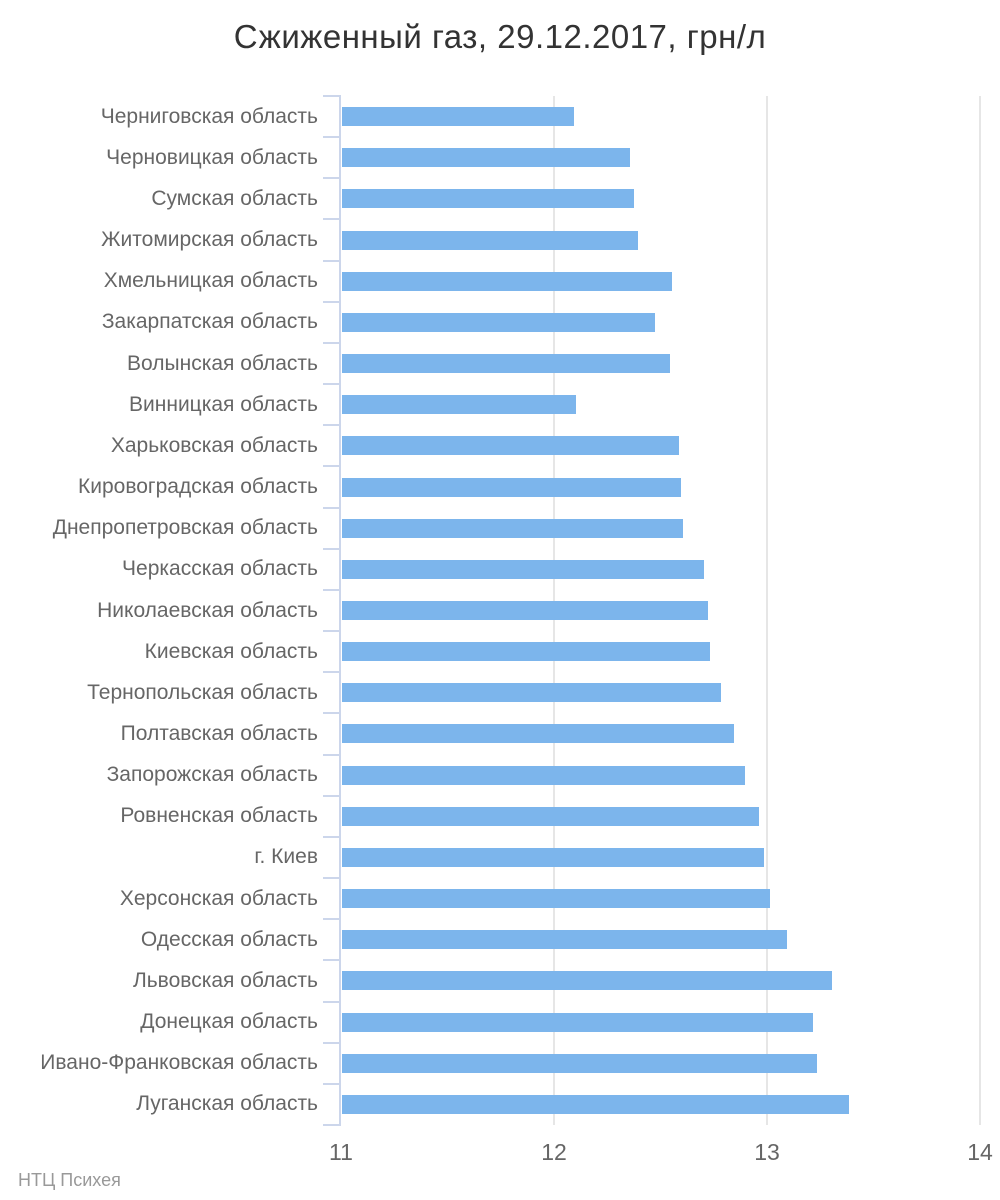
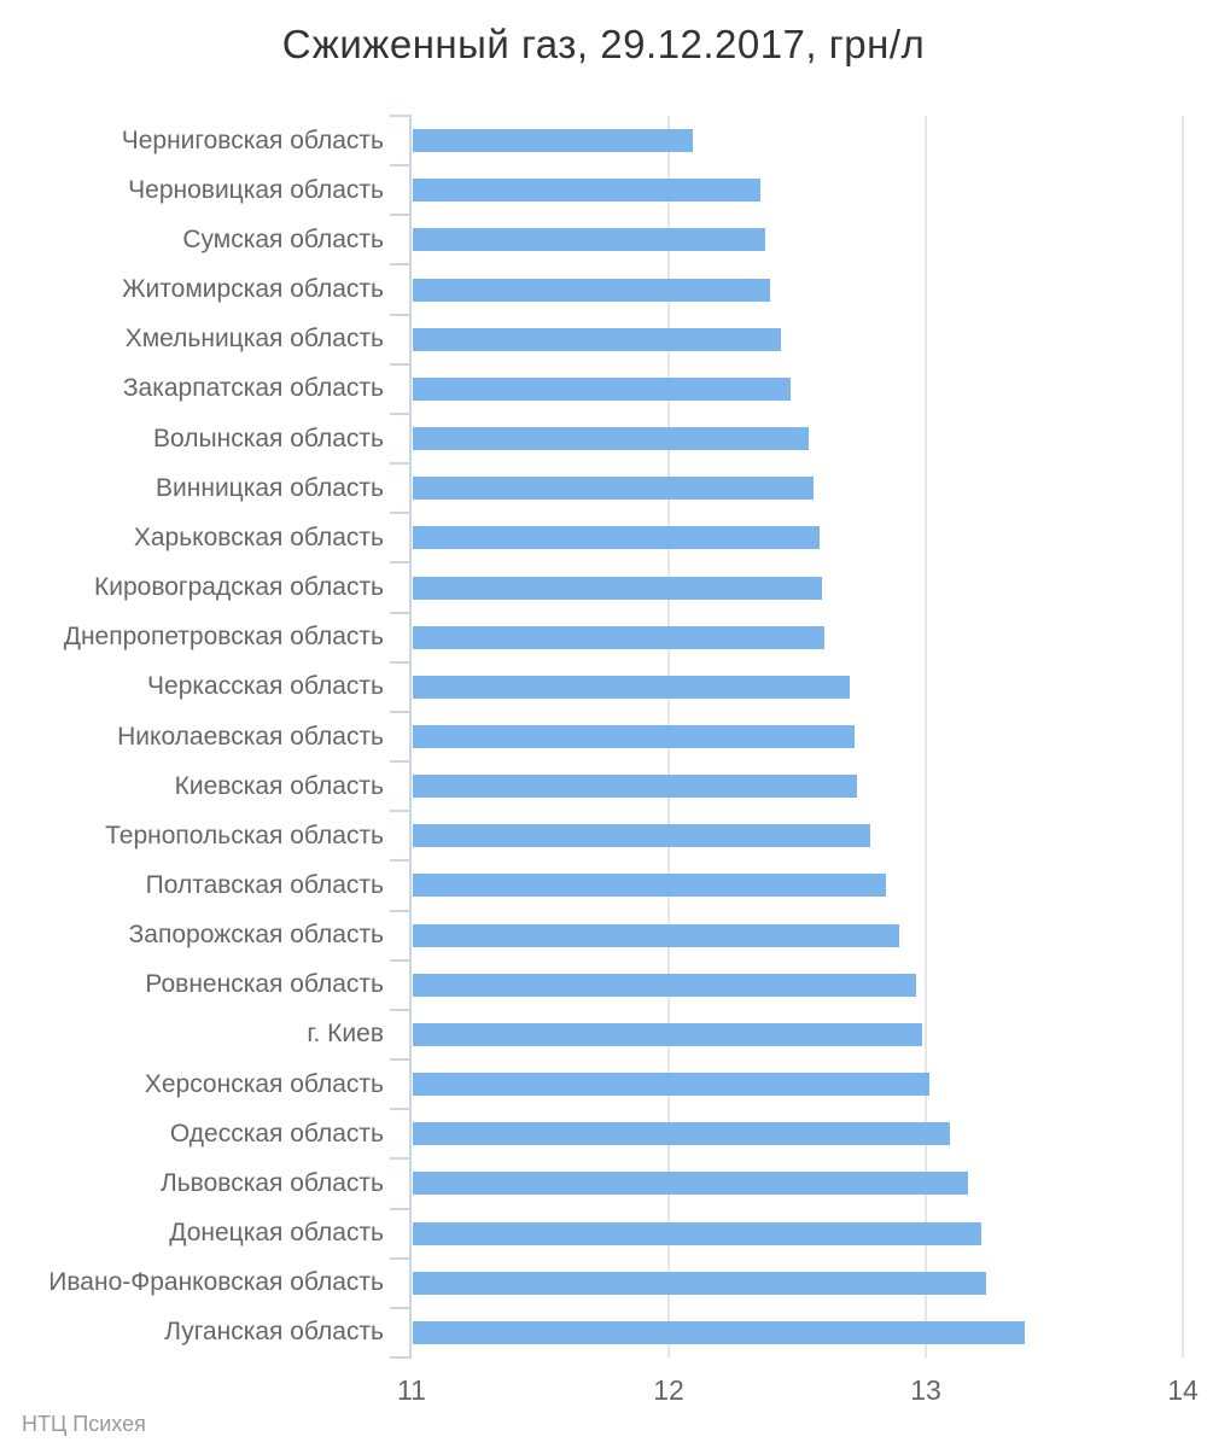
Хмельницкая область: 12.55 -> 12.43
Винницкая область: 12.10 -> 12.56
Львовская область: 13.30 -> 13.16
